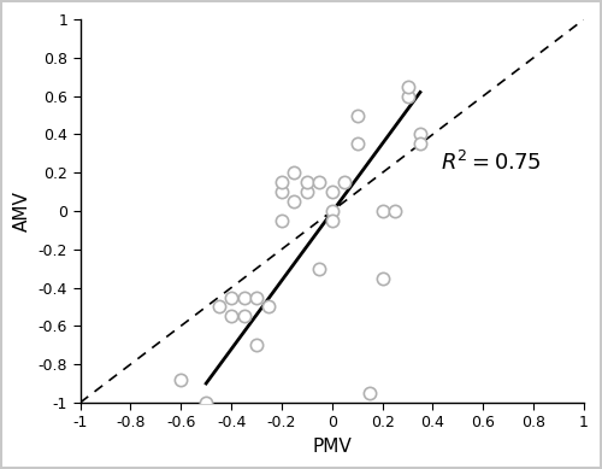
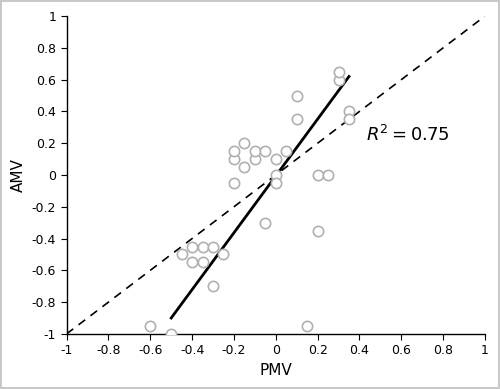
-0.6: -0.88 -> -0.95
